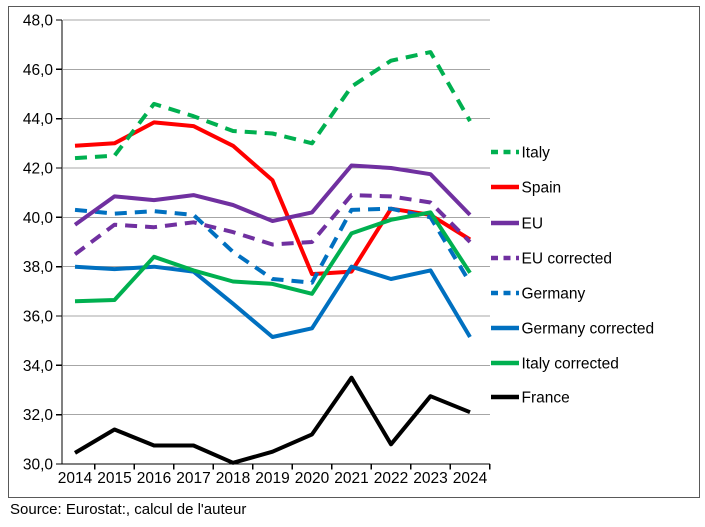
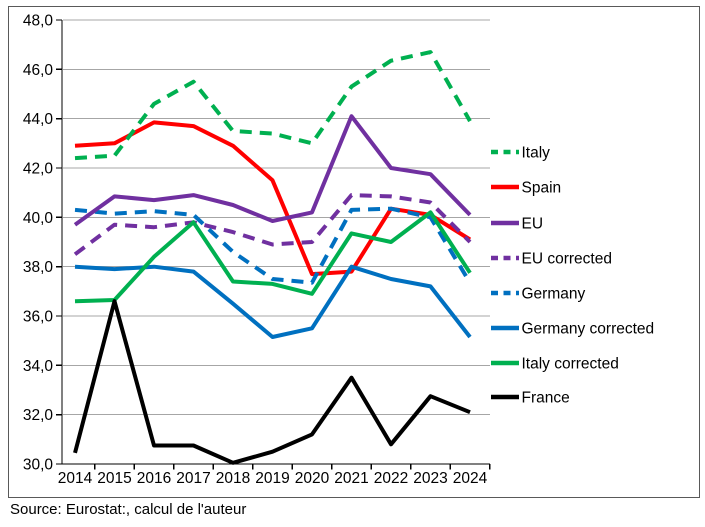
France/2015: 31,4 -> 36,6
Italy/2017: 44,1 -> 45,5
Italy corrected/2017: 37,9 -> 39,8
EU/2021: 42,1 -> 44,1
Italy corrected/2022: 39,9 -> 39,0
Germany corrected/2023: 37,9 -> 37,2
